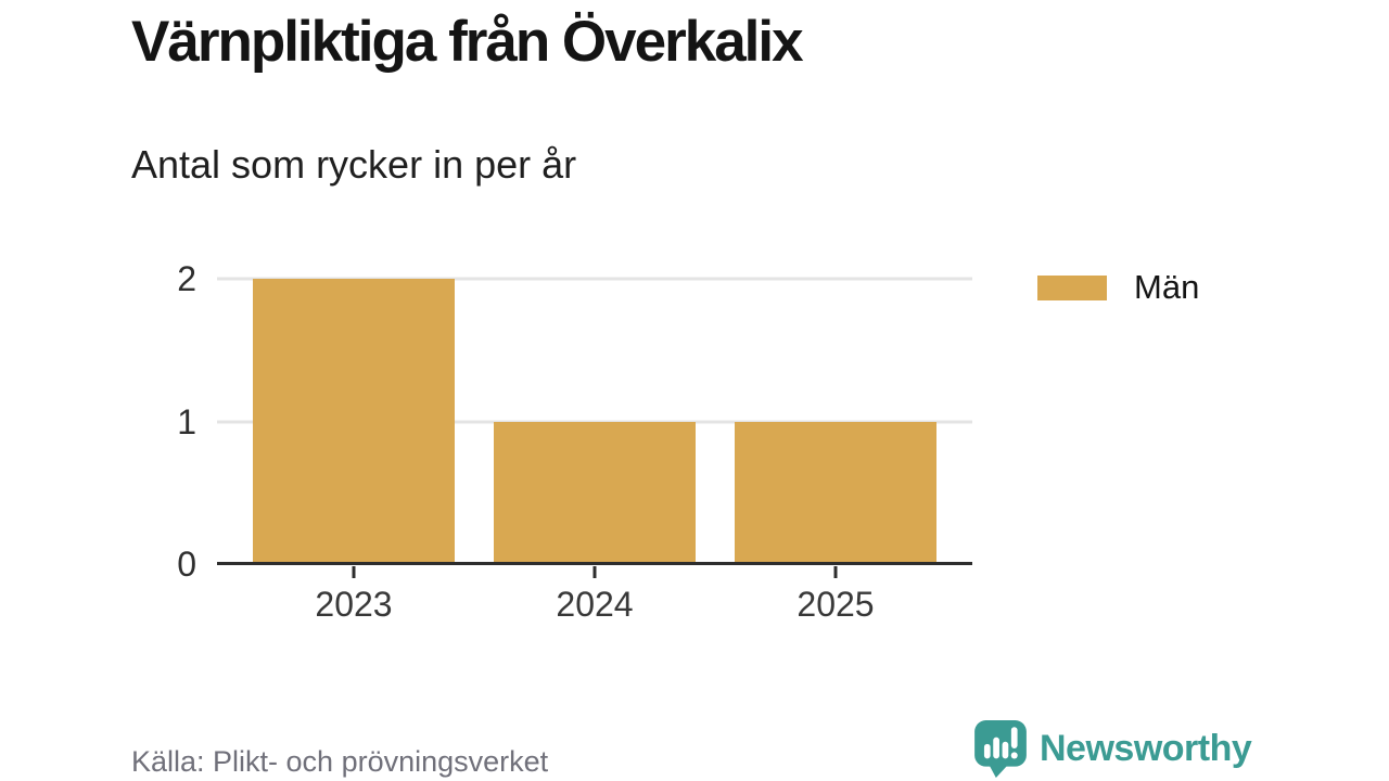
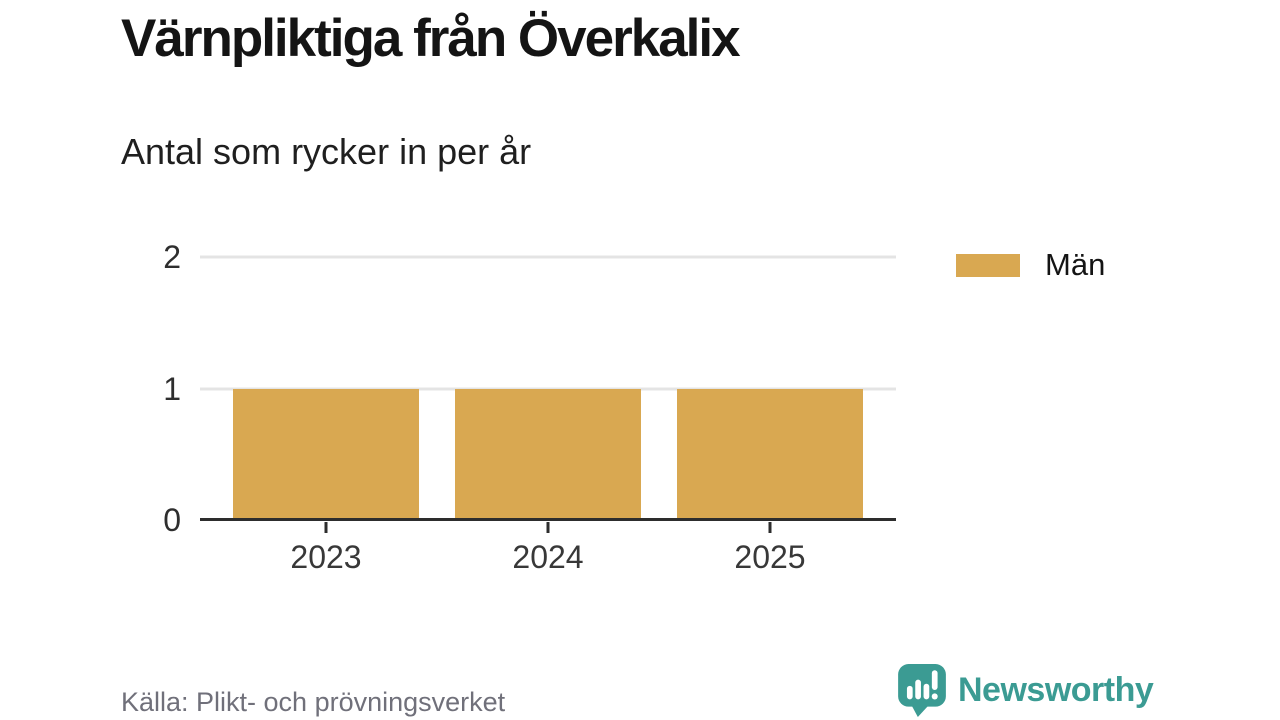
2023: 2 -> 1
